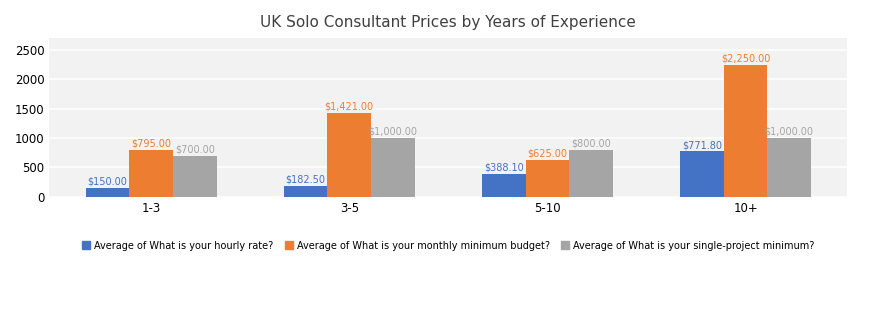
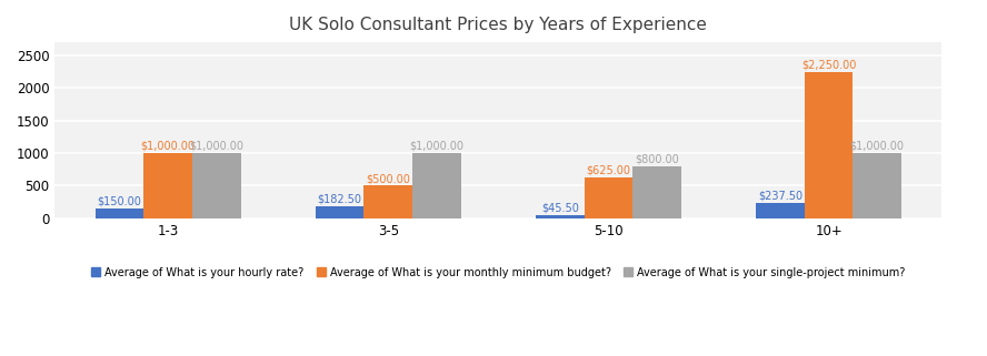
Average of What is your monthly minimum budget?/1-3: $795.00 -> $1,000.00
Average of What is your single-project minimum?/1-3: $700.00 -> $1,000.00
Average of What is your monthly minimum budget?/3-5: $1,421.00 -> $500.00
Average of What is your hourly rate?/5-10: $388.10 -> $45.50
Average of What is your hourly rate?/10+: $771.80 -> $237.50
